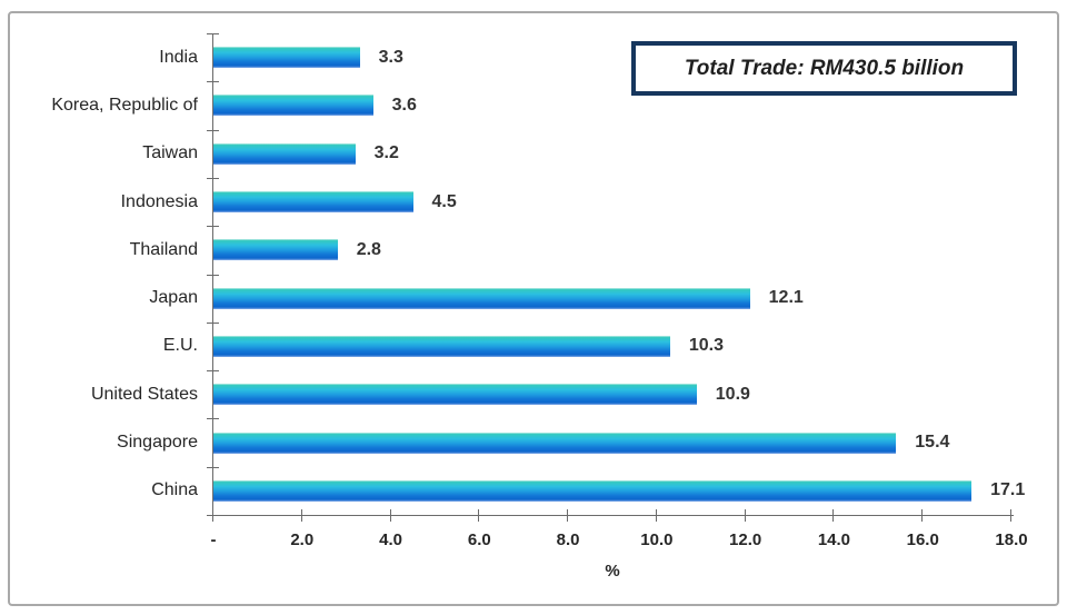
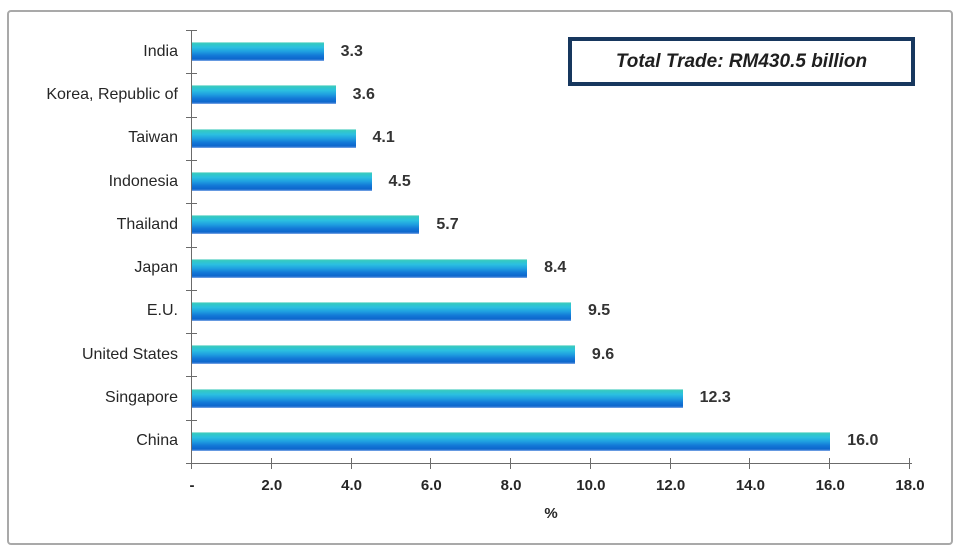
Taiwan: 3.2 -> 4.1
Thailand: 2.8 -> 5.7
Japan: 12.1 -> 8.4
E.U.: 10.3 -> 9.5
United States: 10.9 -> 9.6
Singapore: 15.4 -> 12.3
China: 17.1 -> 16.0
